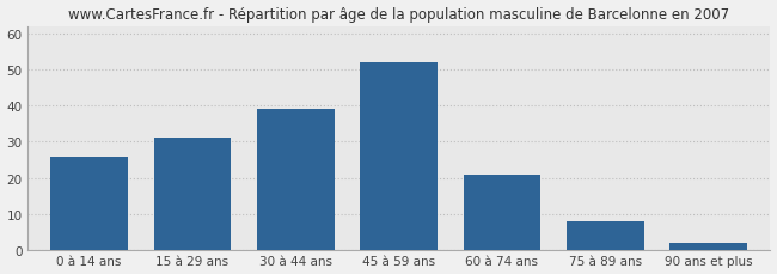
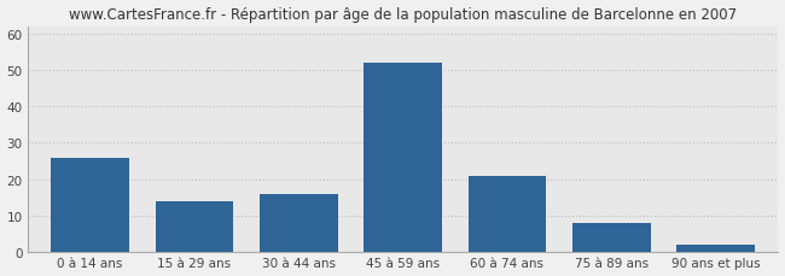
15 à 29 ans: 31 -> 14
30 à 44 ans: 39 -> 16
